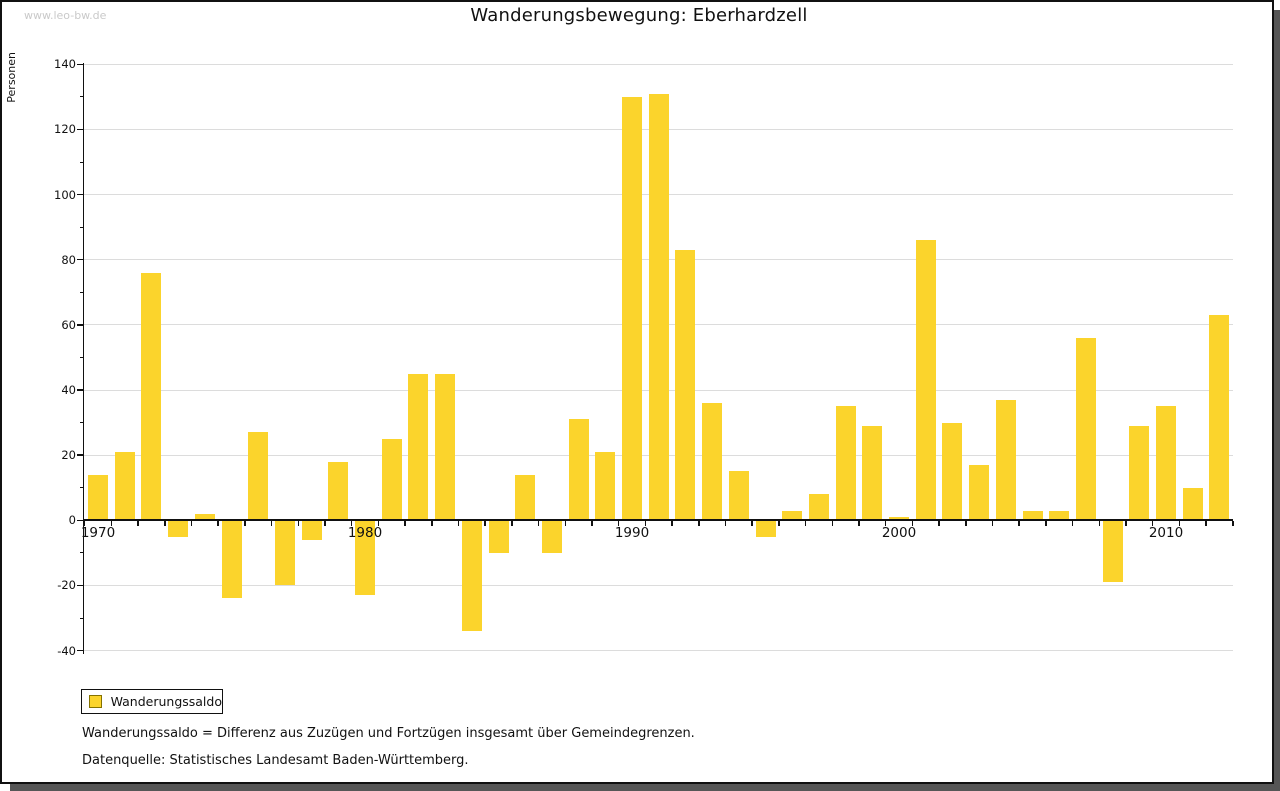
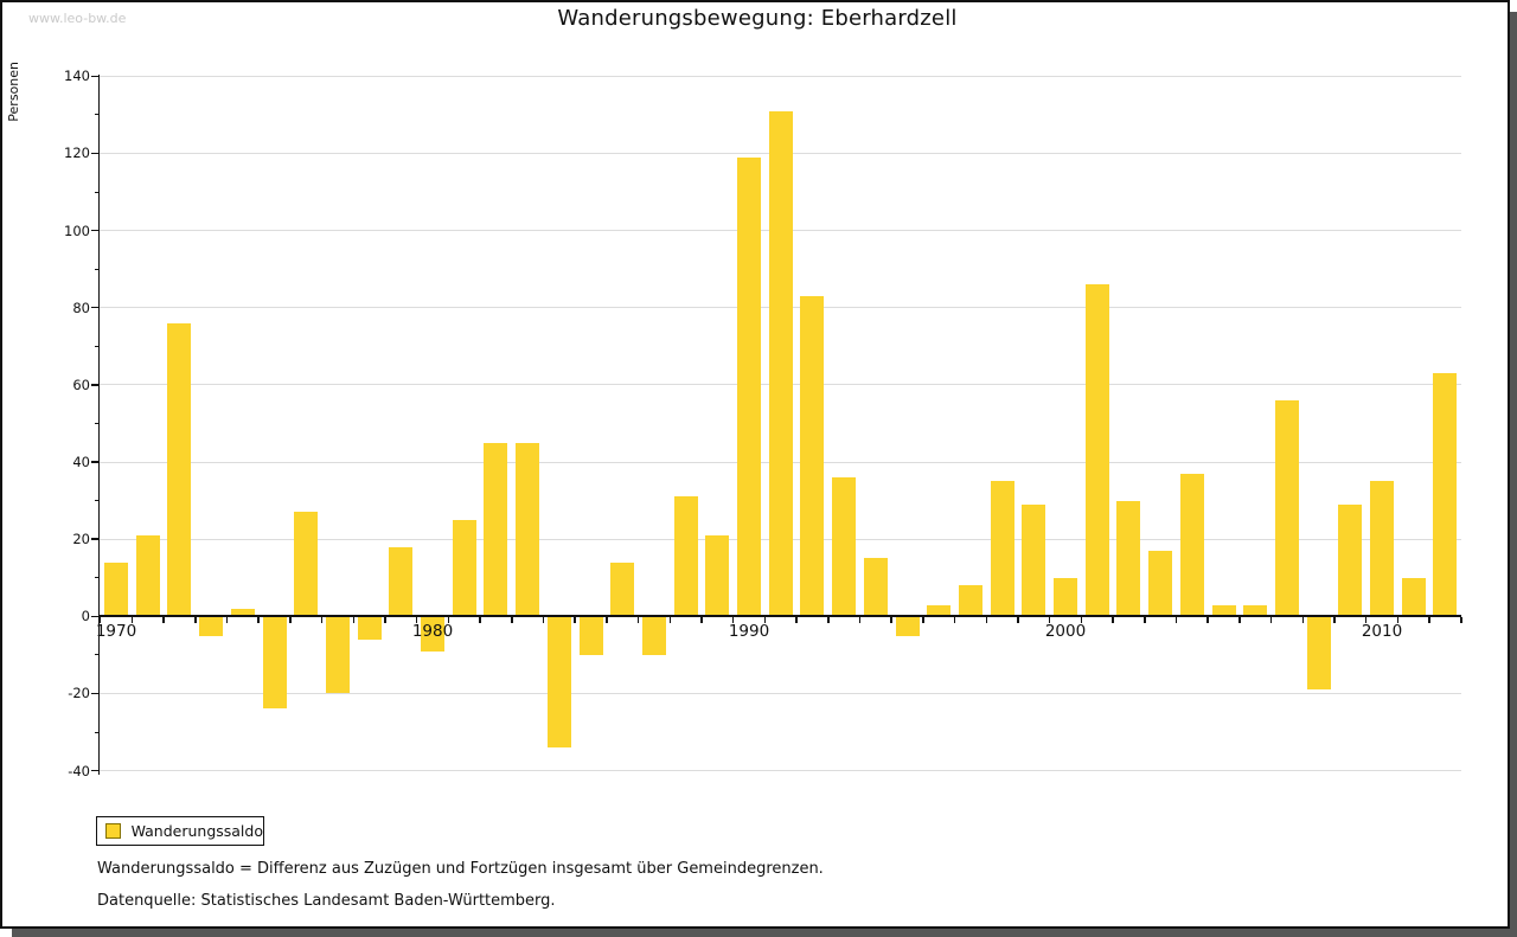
1980: -23 -> -9
1990: 130 -> 119
2000: 1 -> 10
